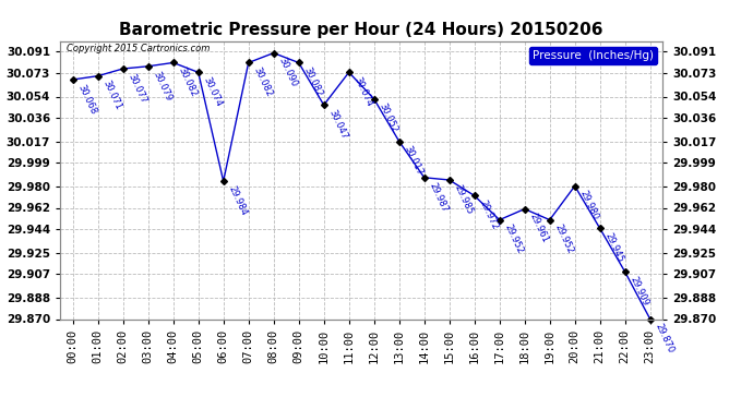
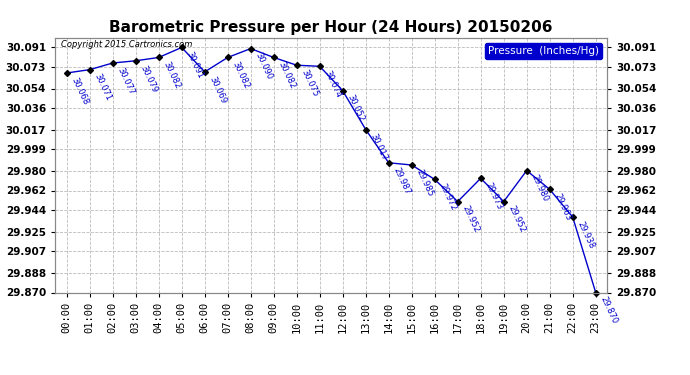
05:00: 30.074 -> 30.091
06:00: 29.984 -> 30.069
10:00: 30.047 -> 30.075
18:00: 29.961 -> 29.973
21:00: 29.945 -> 29.963
22:00: 29.909 -> 29.938
